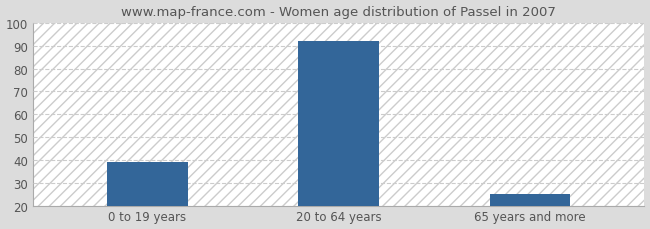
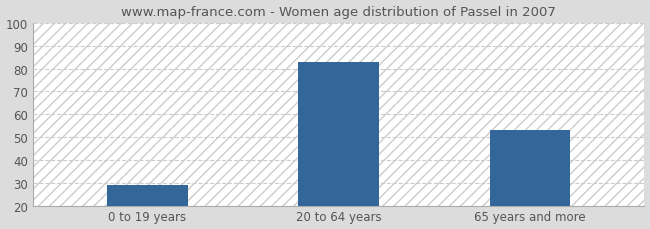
0 to 19 years: 39 -> 29
20 to 64 years: 92 -> 83
65 years and more: 25 -> 53
